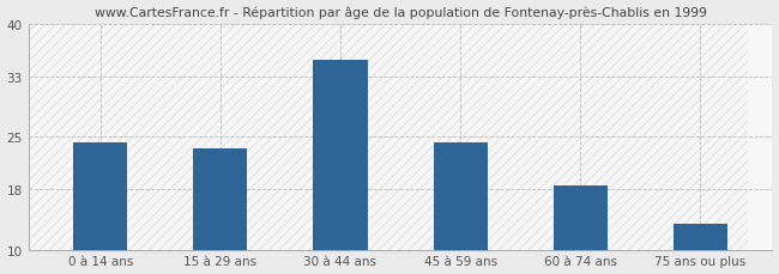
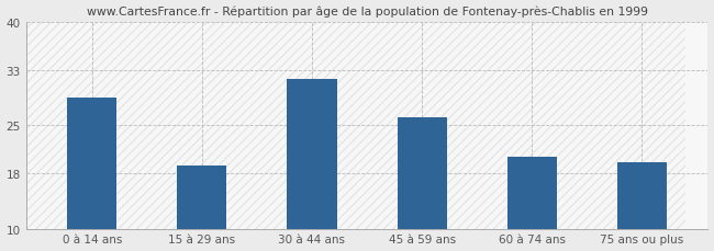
0 à 14 ans: 24.2 -> 29.0
15 à 29 ans: 23.5 -> 19.2
30 à 44 ans: 35.2 -> 31.8
45 à 59 ans: 24.2 -> 26.2
60 à 74 ans: 18.6 -> 20.4
75 ans ou plus: 13.5 -> 19.6
